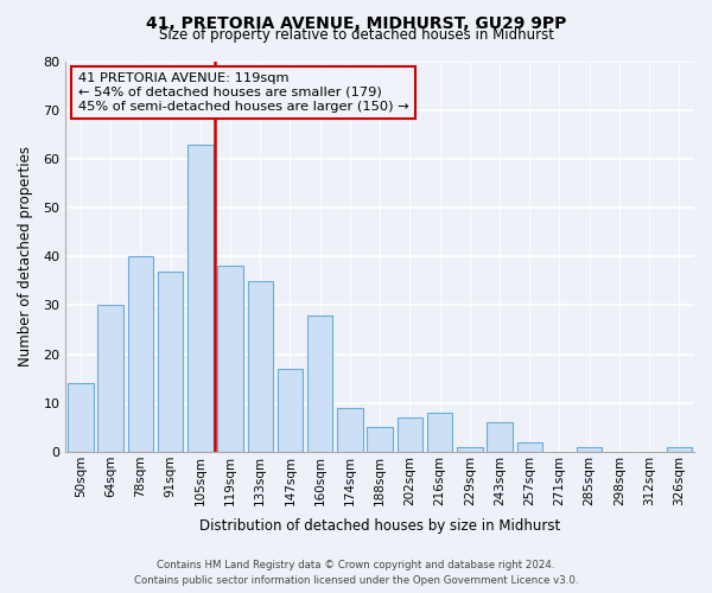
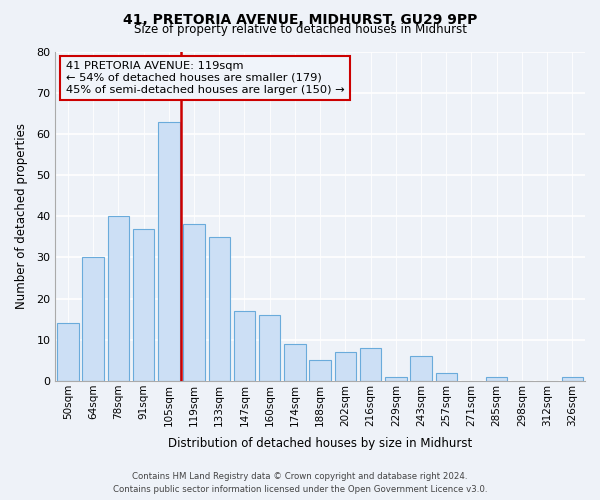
160sqm: 28 -> 16
